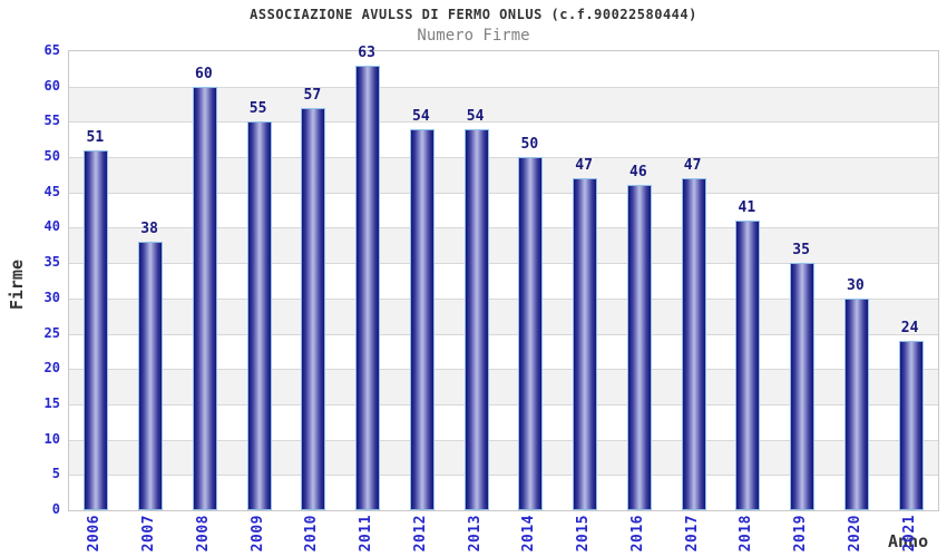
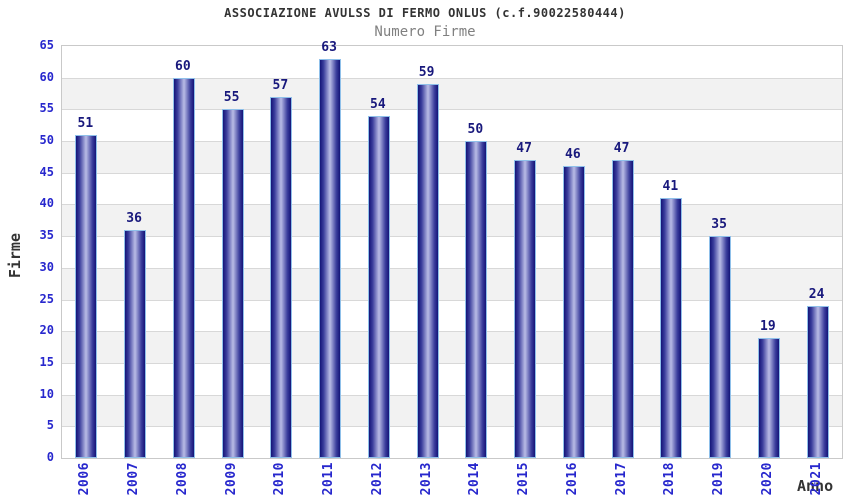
2007: 38 -> 36
2013: 54 -> 59
2020: 30 -> 19
